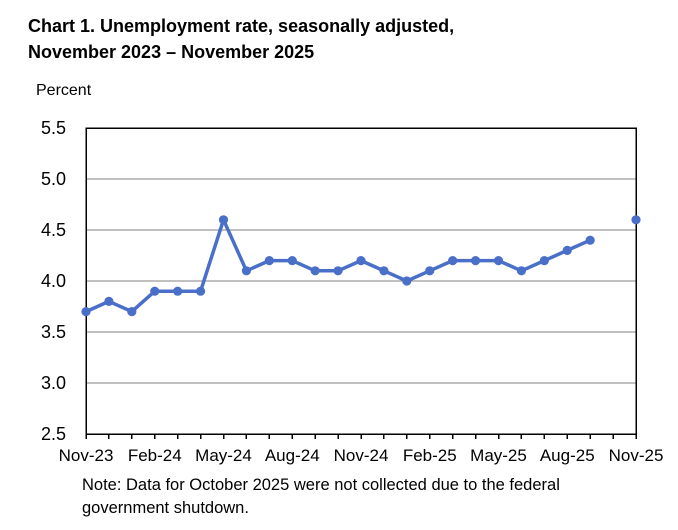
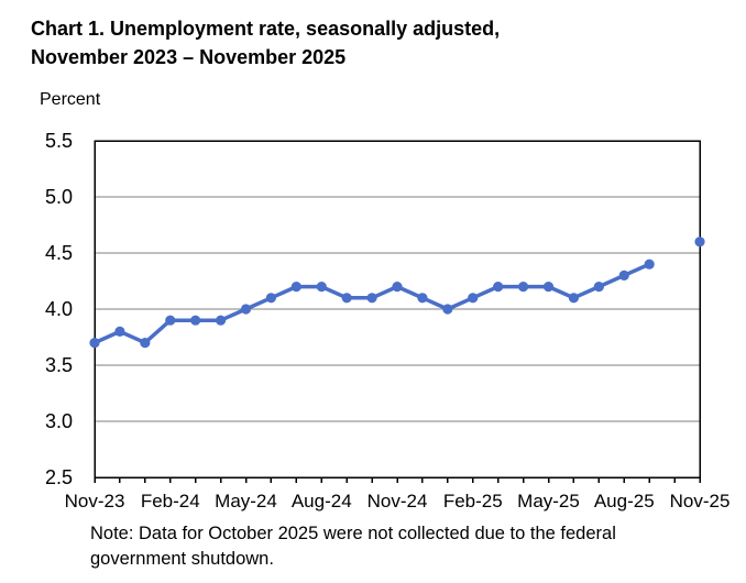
May-24: 4.6 -> 4.0
